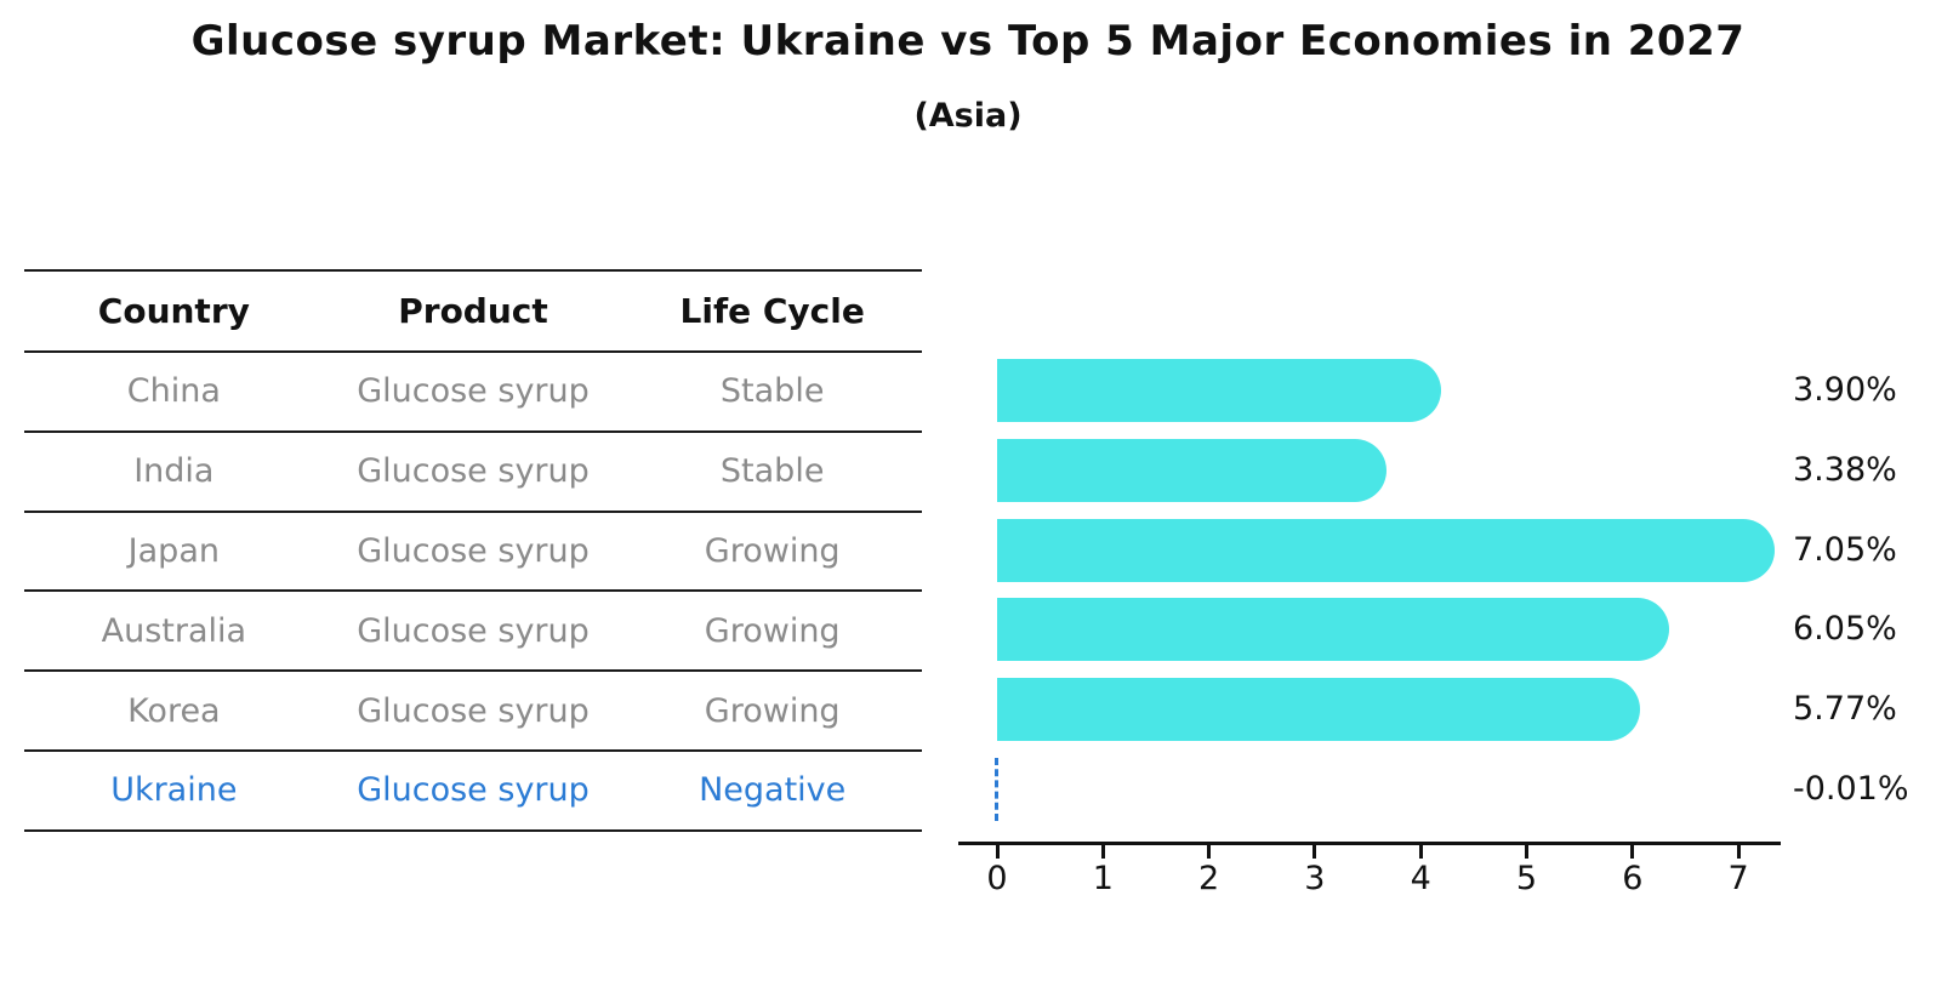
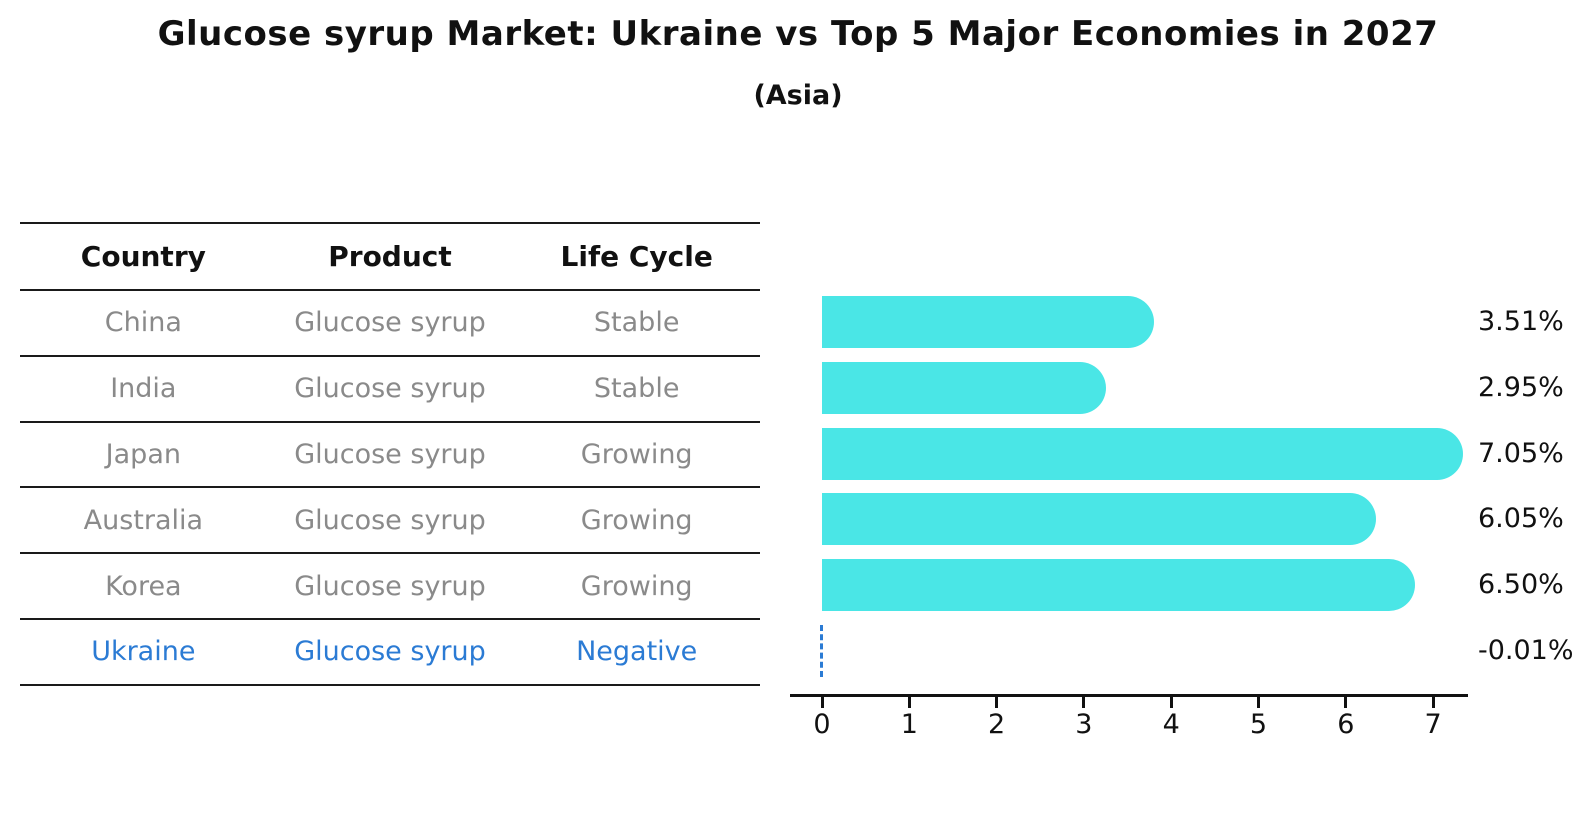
China: 3.90% -> 3.51%
India: 3.38% -> 2.95%
Korea: 5.77% -> 6.50%
